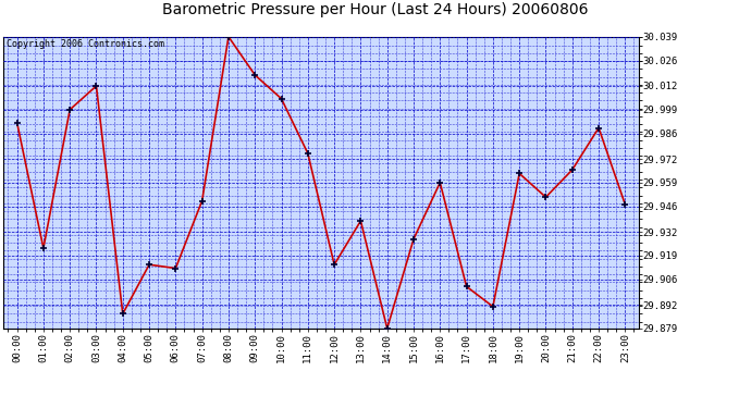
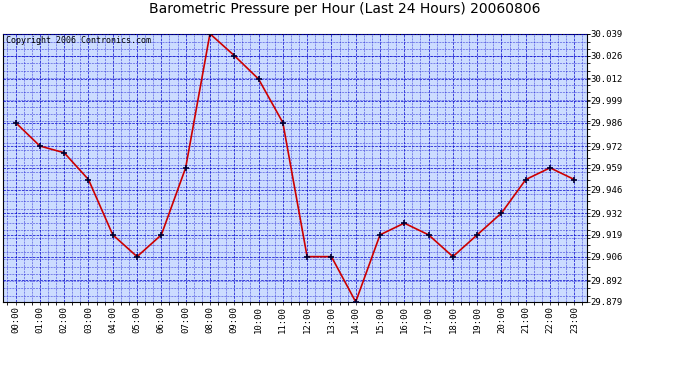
00:00: 29.992 -> 29.986
01:00: 29.923 -> 29.972
02:00: 29.999 -> 29.968
03:00: 30.012 -> 29.952
04:00: 29.887 -> 29.919
05:00: 29.914 -> 29.906
06:00: 29.912 -> 29.919
07:00: 29.949 -> 29.959
09:00: 30.018 -> 30.026
10:00: 30.005 -> 30.012
11:00: 29.975 -> 29.986
12:00: 29.914 -> 29.906
13:00: 29.938 -> 29.906
15:00: 29.928 -> 29.919
16:00: 29.959 -> 29.926
17:00: 29.902 -> 29.919
18:00: 29.891 -> 29.906
19:00: 29.964 -> 29.919
20:00: 29.951 -> 29.932
21:00: 29.966 -> 29.952
22:00: 29.989 -> 29.959
23:00: 29.947 -> 29.952
